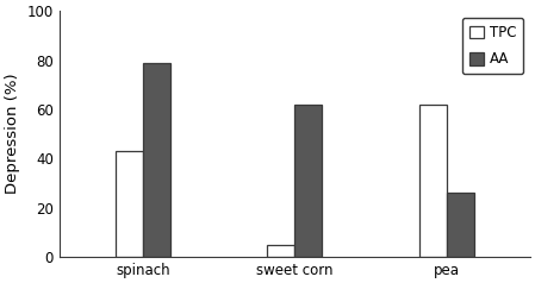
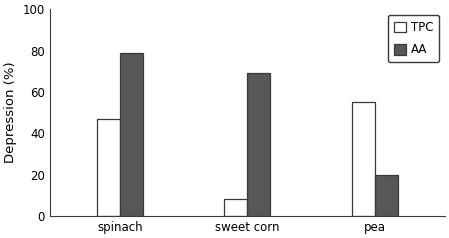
TPC/spinach: 43 -> 47
TPC/sweet corn: 5 -> 8
AA/sweet corn: 62 -> 69
TPC/pea: 62 -> 55
AA/pea: 26 -> 20
